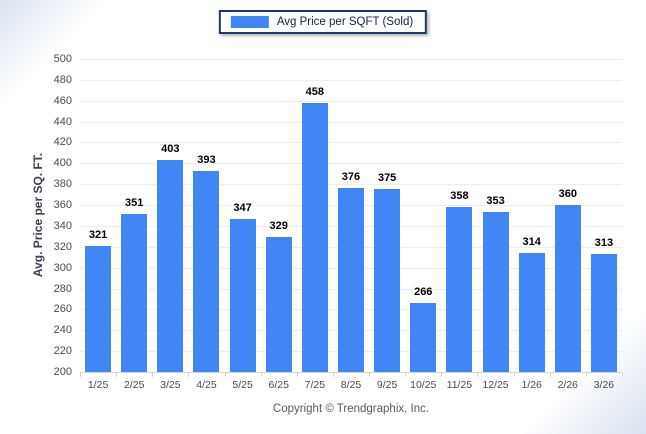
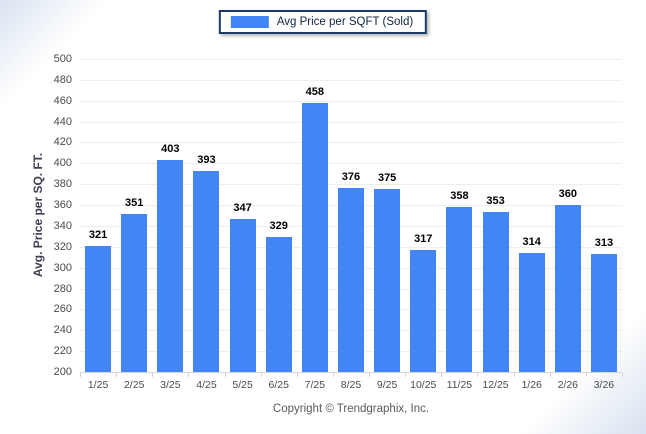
10/25: 266 -> 317
